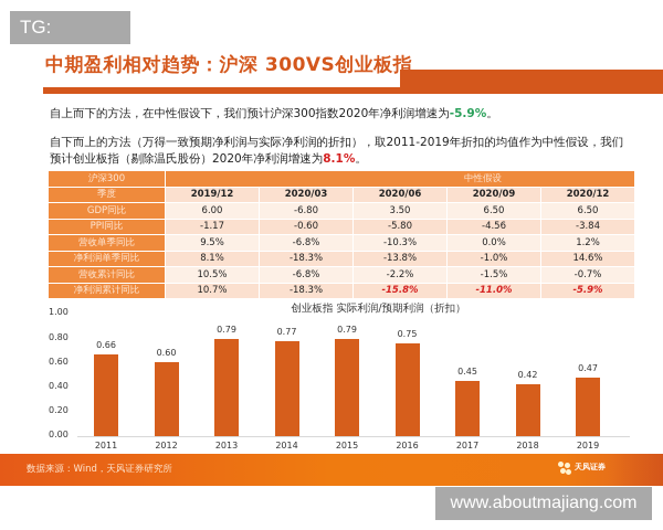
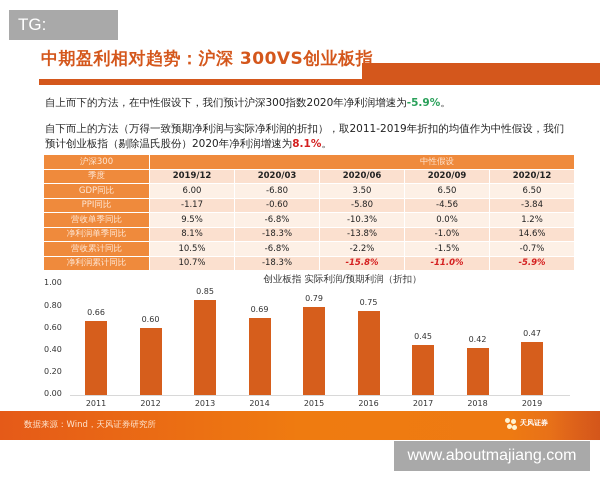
2013: 0.79 -> 0.85
2014: 0.77 -> 0.69
